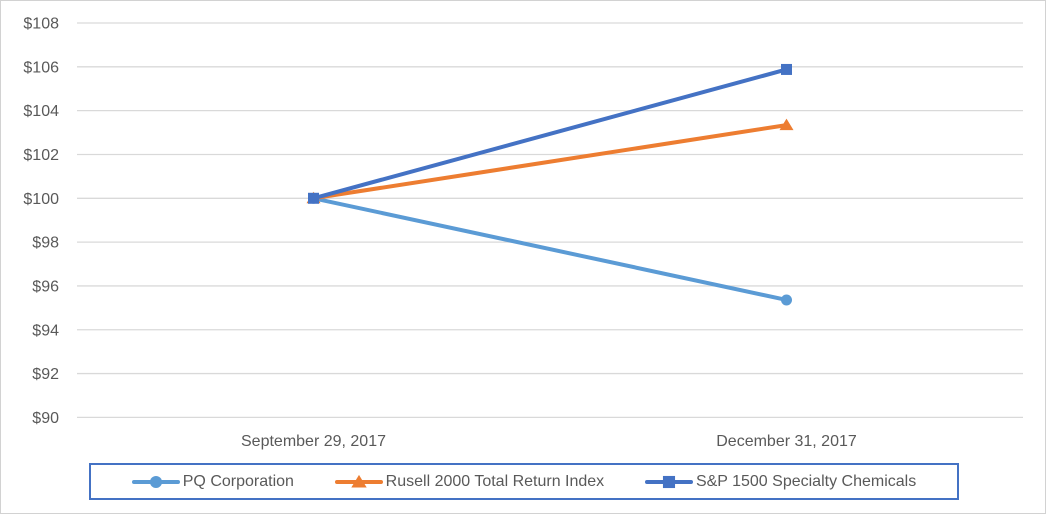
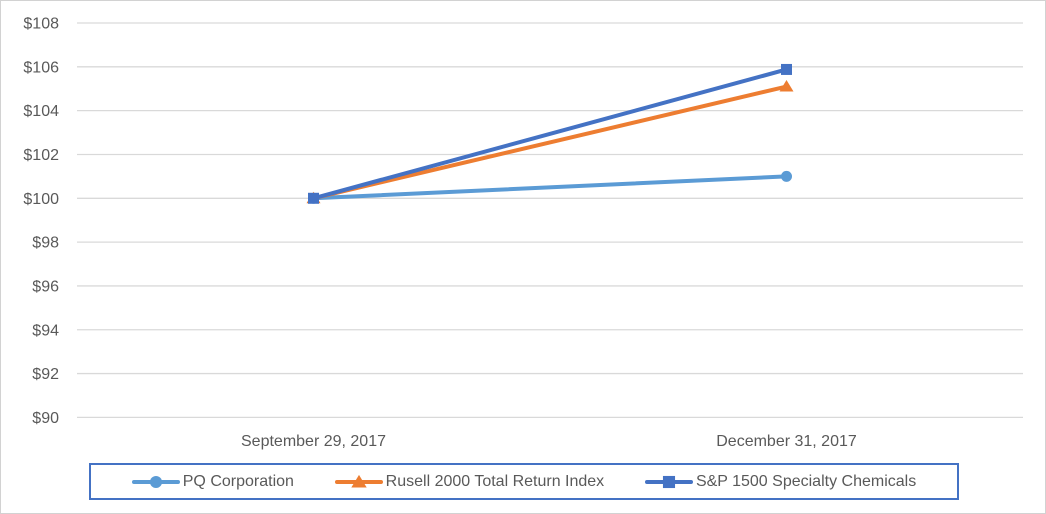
PQ Corporation/December 31, 2017: $95.4 -> $101.0
Rusell 2000 Total Return Index/December 31, 2017: $103.3 -> $105.1
